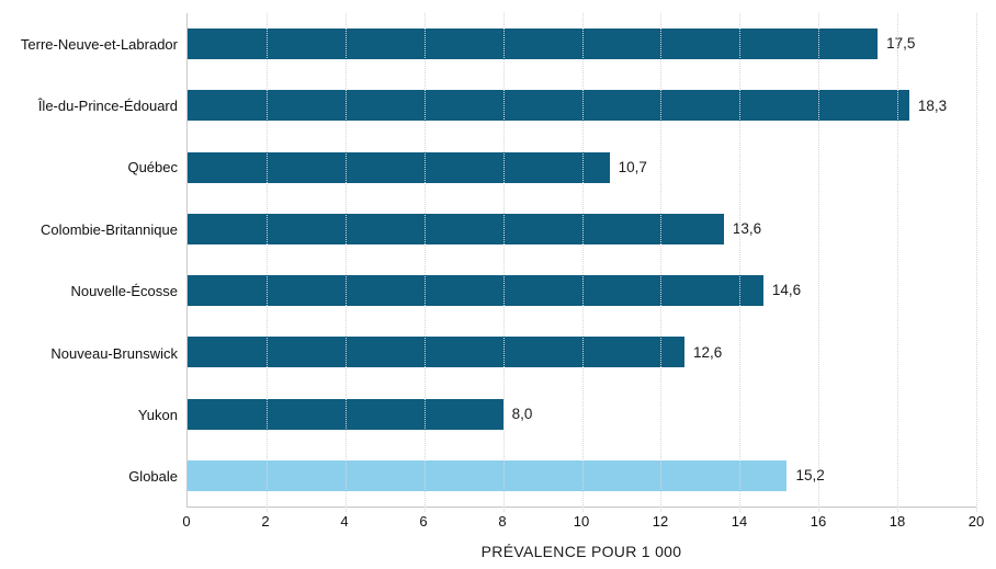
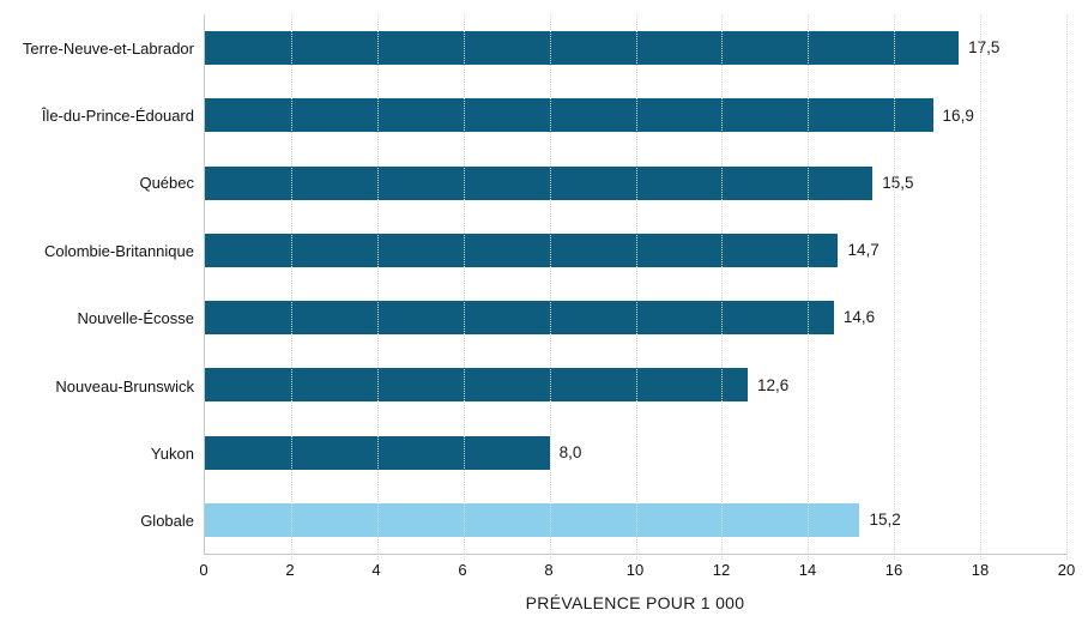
Île-du-Prince-Édouard: 18,3 -> 16,9
Québec: 10,7 -> 15,5
Colombie-Britannique: 13,6 -> 14,7
